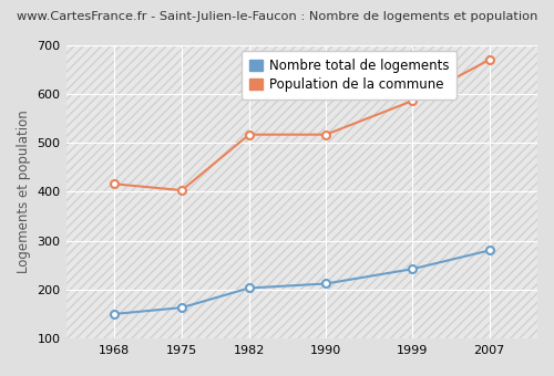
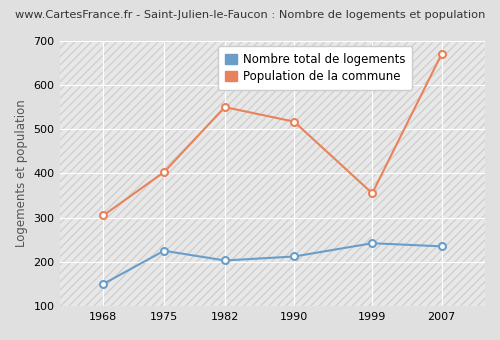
Population de la commune/1968: 416 -> 305
Nombre total de logements/1975: 163 -> 225
Population de la commune/1982: 517 -> 550
Population de la commune/1999: 586 -> 355
Nombre total de logements/2007: 280 -> 235
